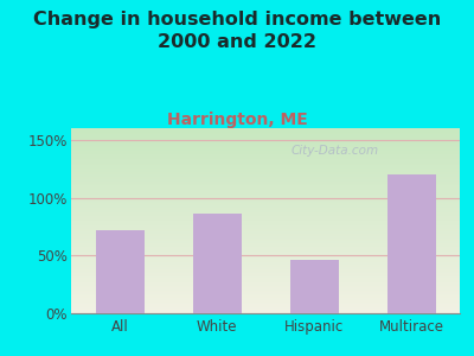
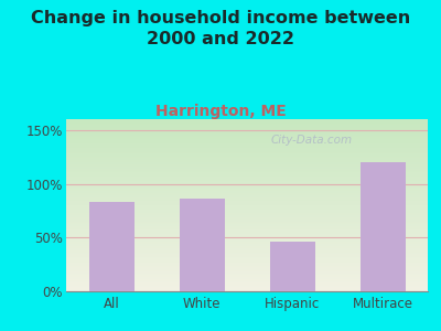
All: 72% -> 83%
